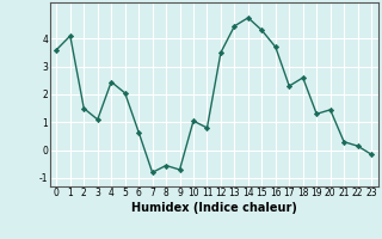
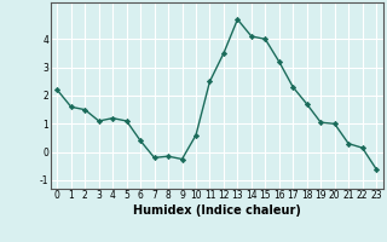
0: 3.60 -> 2.20
1: 4.10 -> 1.60
4: 2.45 -> 1.20
5: 2.05 -> 1.10
6: 0.65 -> 0.40
7: -0.80 -> -0.20
8: -0.55 -> -0.15
9: -0.70 -> -0.25
10: 1.05 -> 0.60
11: 0.80 -> 2.50
13: 4.45 -> 4.70
14: 4.75 -> 4.10
15: 4.30 -> 4.00
16: 3.70 -> 3.20
18: 2.60 -> 1.70
19: 1.30 -> 1.05
20: 1.45 -> 1.00
23: -0.15 -> -0.60
